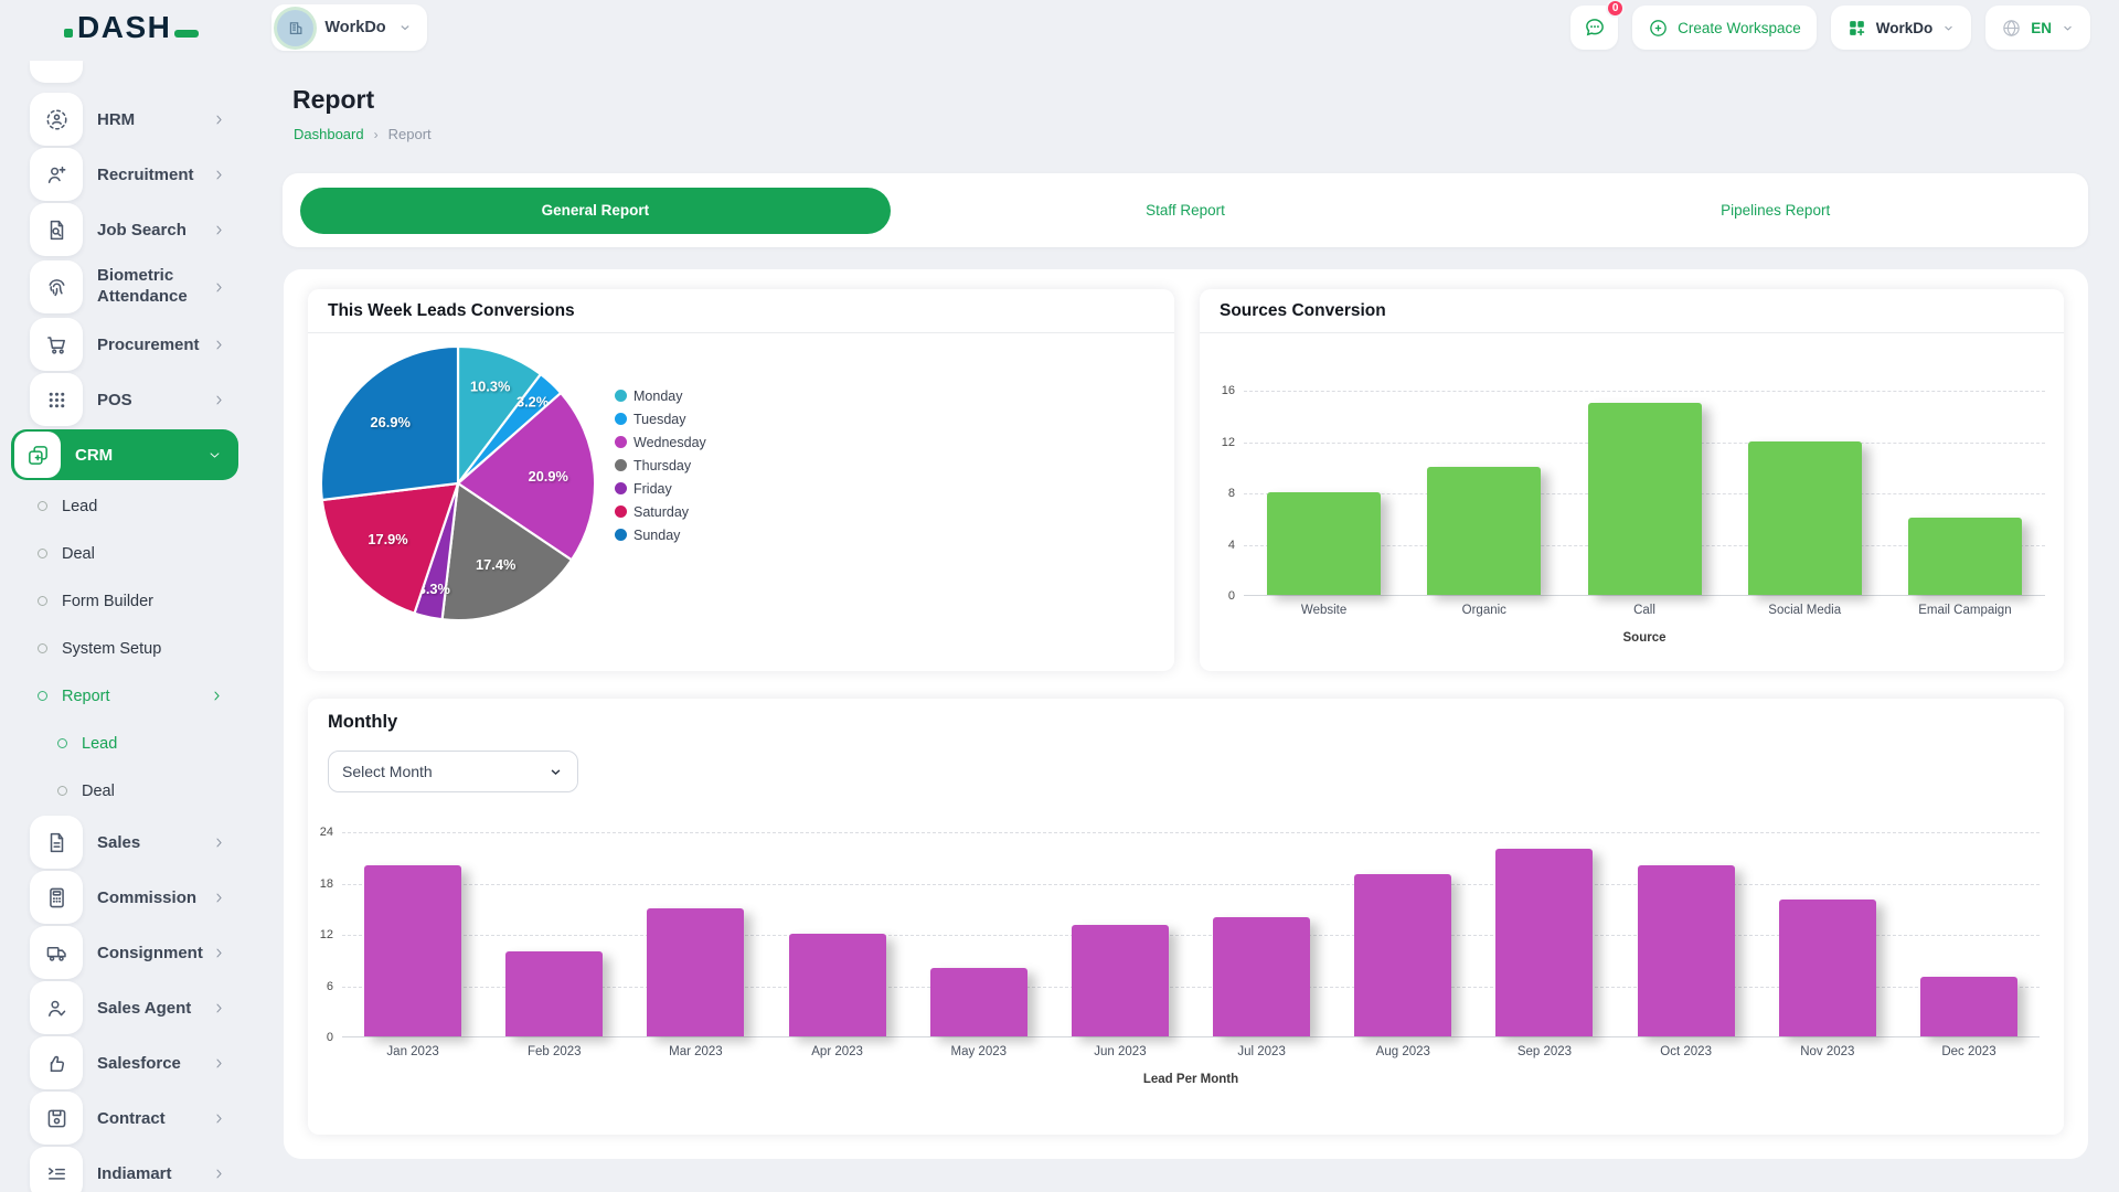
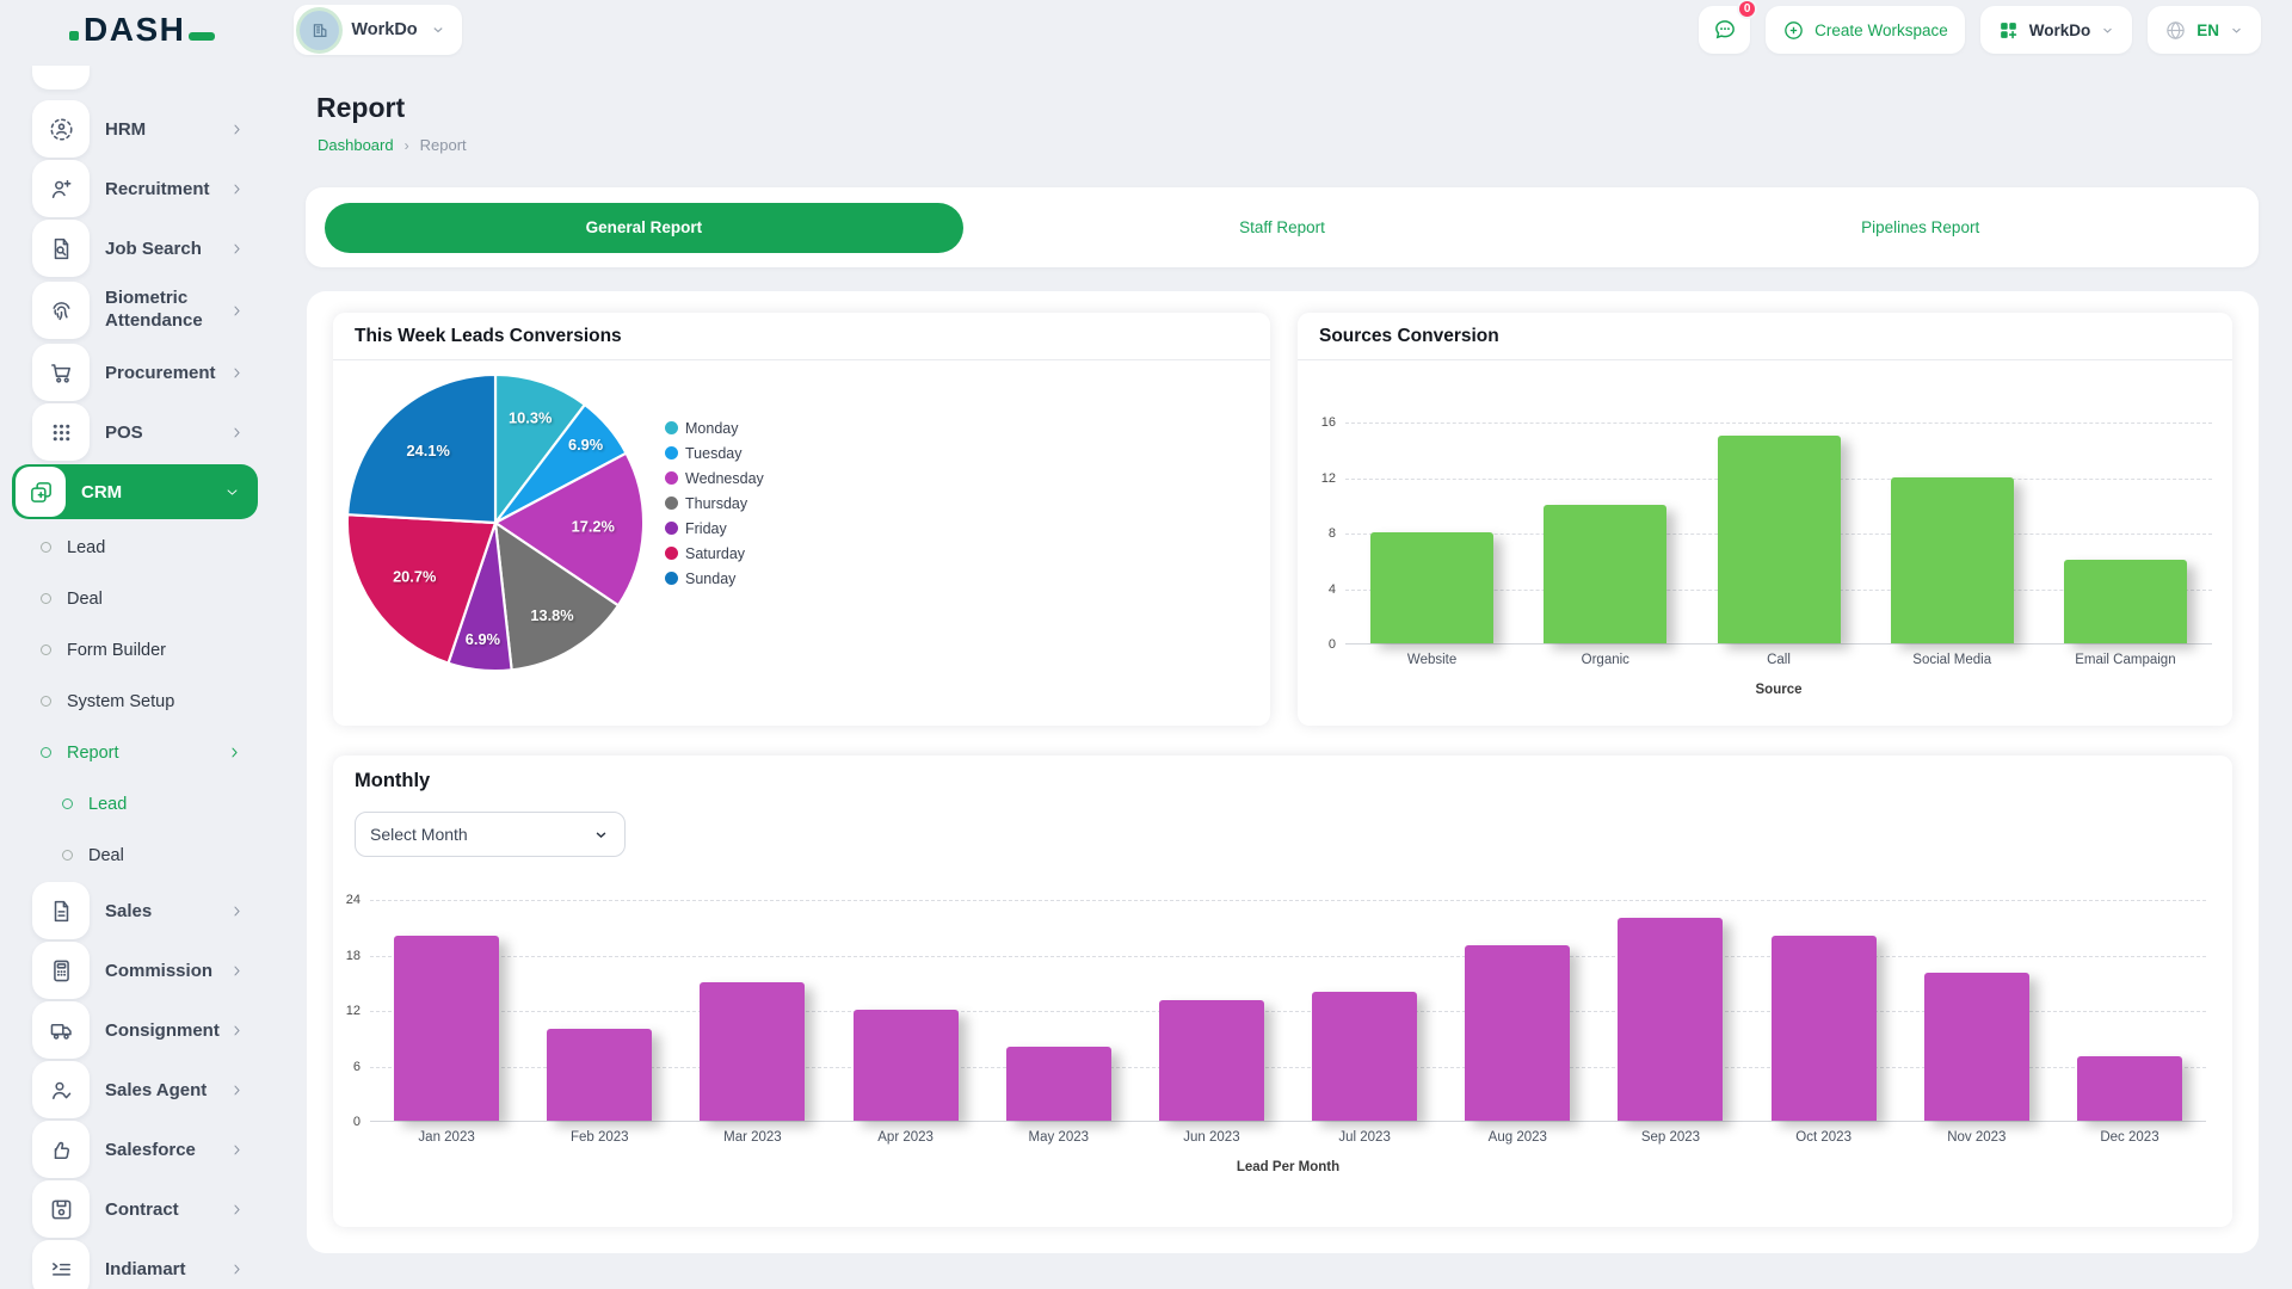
This Week Leads Conversions/Tuesday: 3.2% -> 6.9%
This Week Leads Conversions/Wednesday: 20.9% -> 17.2%
This Week Leads Conversions/Thursday: 17.4% -> 13.8%
This Week Leads Conversions/Friday: 3.3% -> 6.9%
This Week Leads Conversions/Saturday: 17.9% -> 20.7%
This Week Leads Conversions/Sunday: 26.9% -> 24.1%
